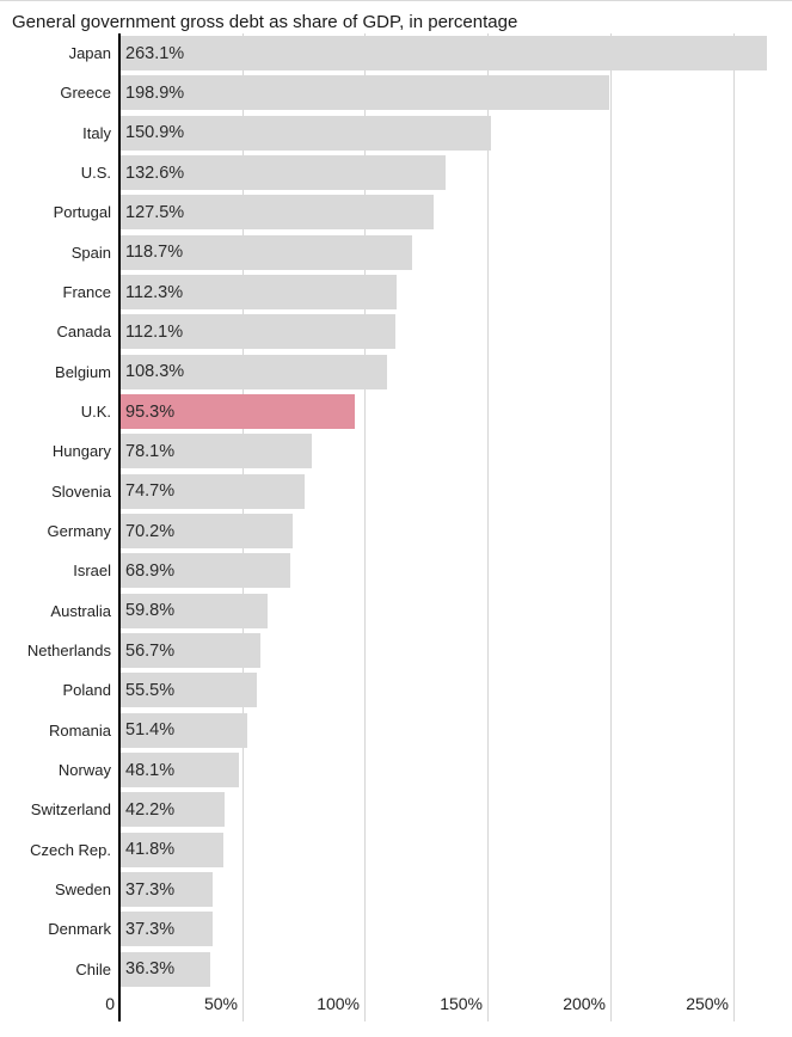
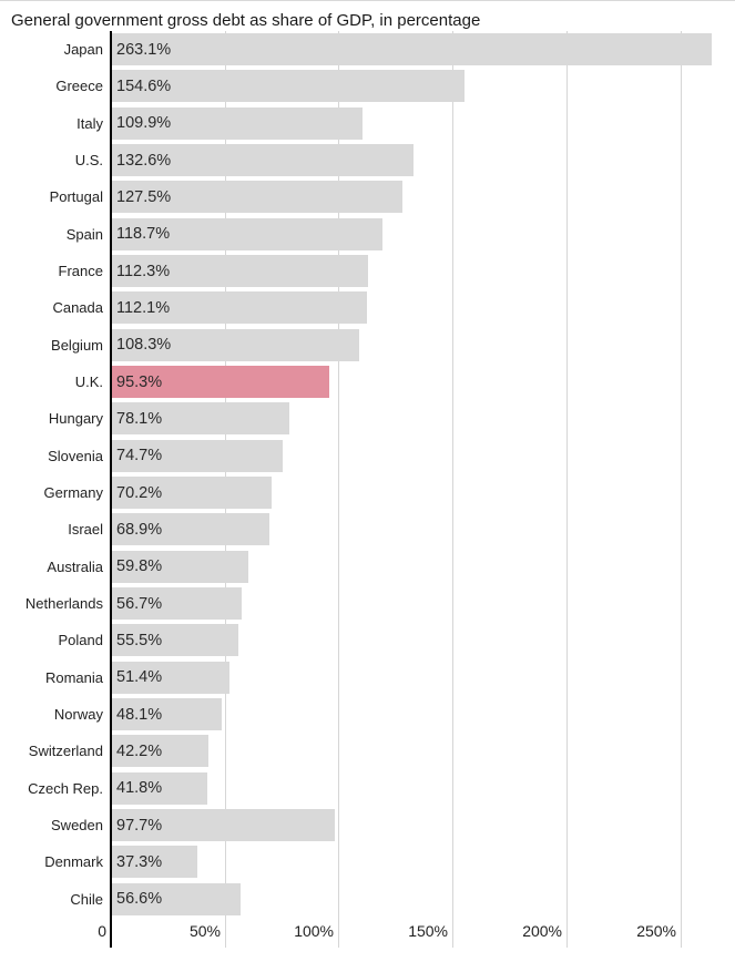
Greece: 198.9% -> 154.6%
Italy: 150.9% -> 109.9%
Sweden: 37.3% -> 97.7%
Chile: 36.3% -> 56.6%
